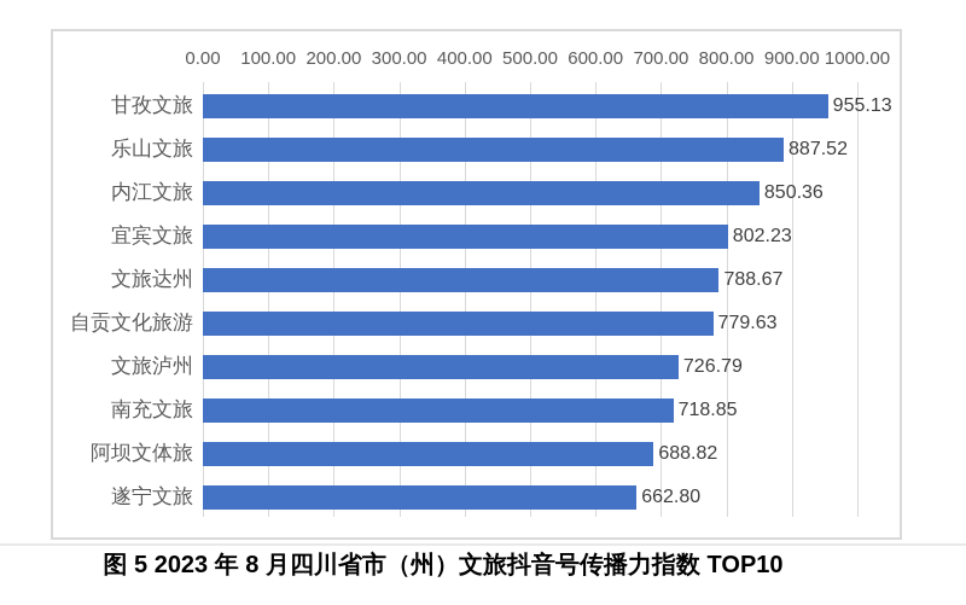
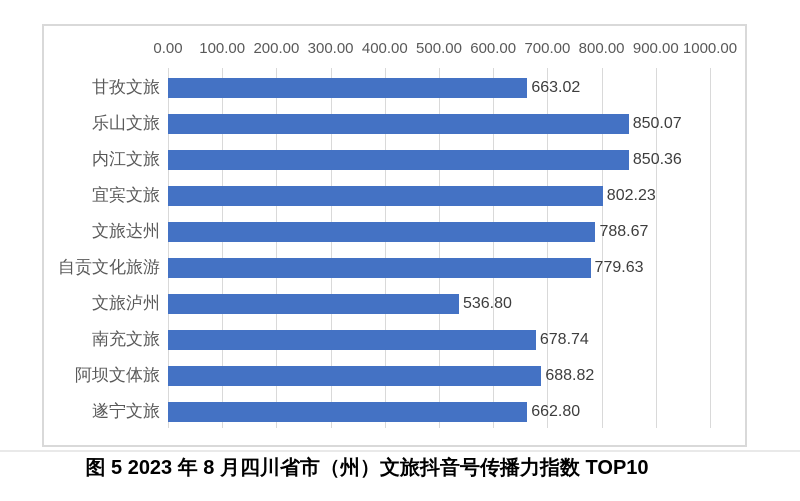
甘孜文旅: 955.13 -> 663.02
乐山文旅: 887.52 -> 850.07
文旅泸州: 726.79 -> 536.80
南充文旅: 718.85 -> 678.74
